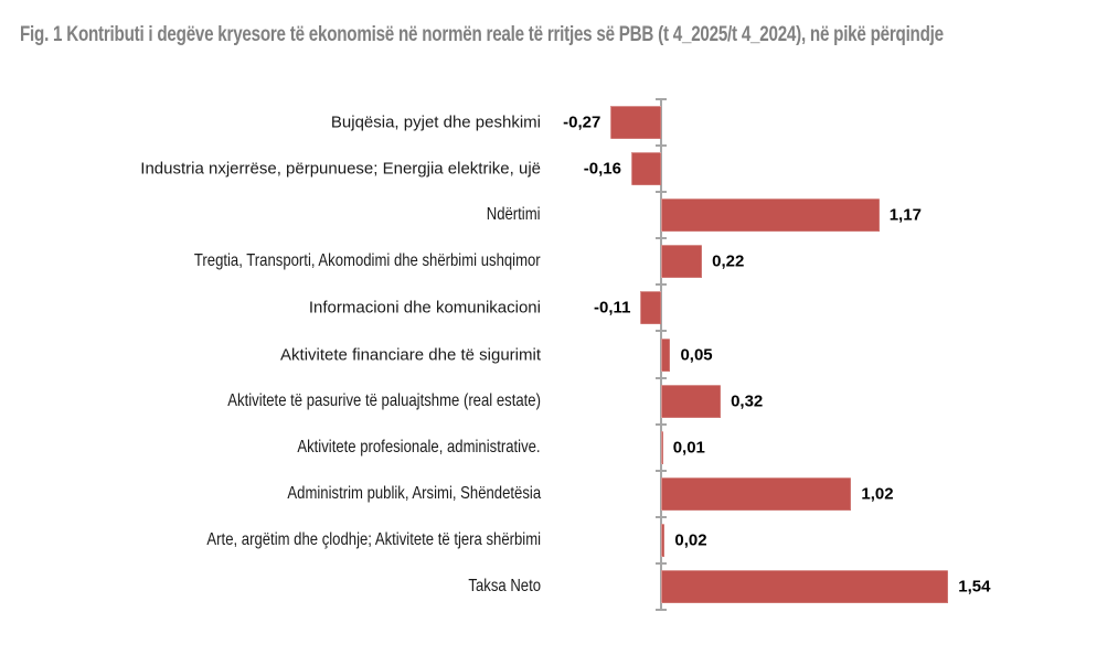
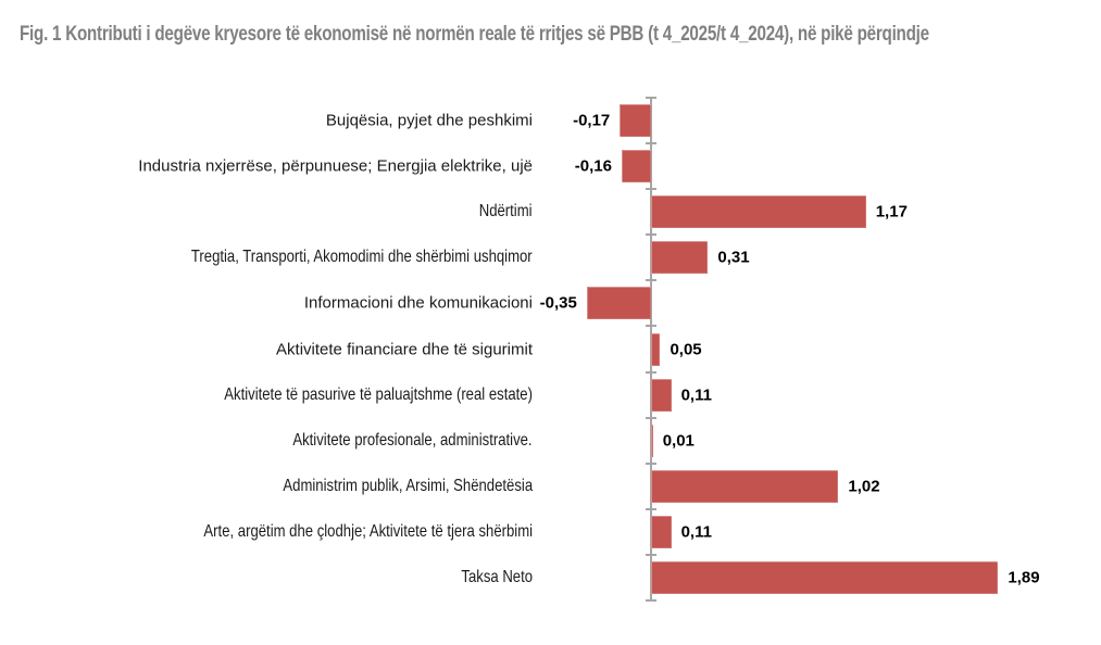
Bujqësia, pyjet dhe peshkimi: -0,27 -> -0,17
Tregtia, Transporti, Akomodimi dhe shërbimi ushqimor: 0,22 -> 0,31
Informacioni dhe komunikacioni: -0,11 -> -0,35
Aktivitete të pasurive të paluajtshme (real estate): 0,32 -> 0,11
Arte, argëtim dhe çlodhje; Aktivitete të tjera shërbimi: 0,02 -> 0,11
Taksa Neto: 1,54 -> 1,89
